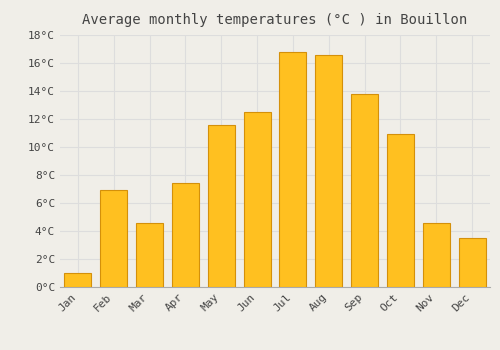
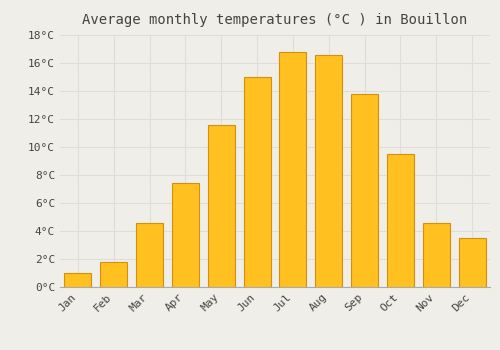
Feb: 6.9°C -> 1.8°C
Jun: 12.5°C -> 15.0°C
Oct: 10.9°C -> 9.5°C
